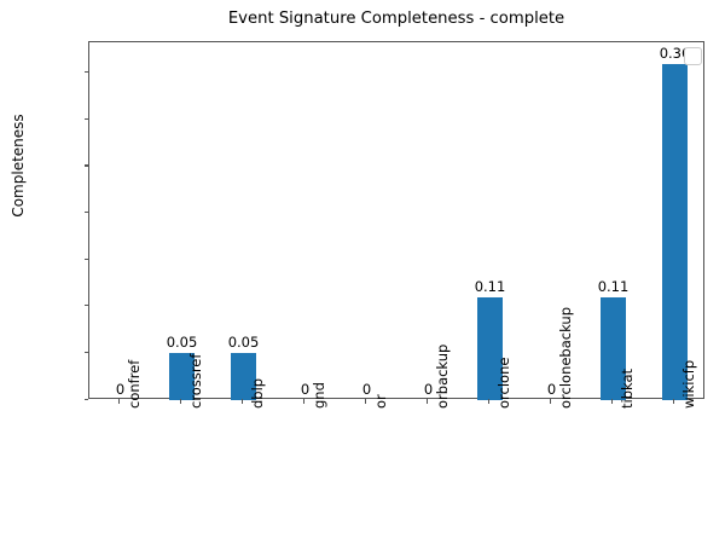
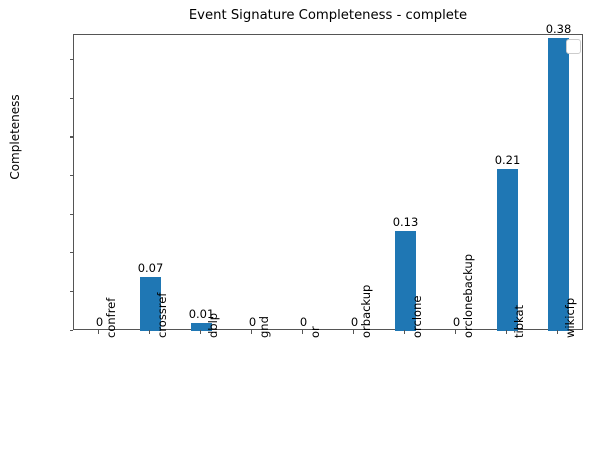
crossref: 0.05 -> 0.07
dblp: 0.05 -> 0.01
orclone: 0.11 -> 0.13
tibkat: 0.11 -> 0.21
wikicfp: 0.36 -> 0.38
